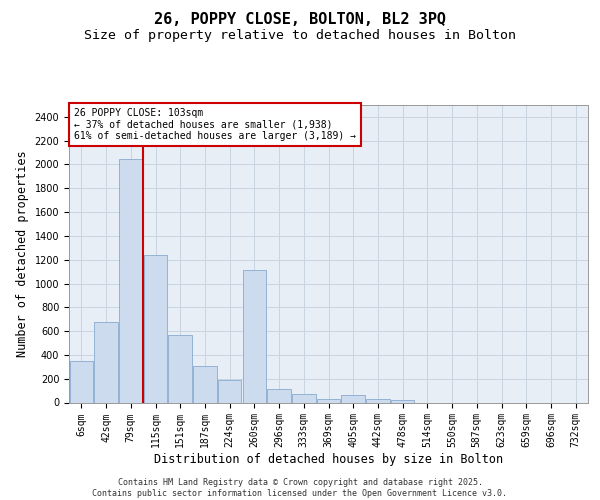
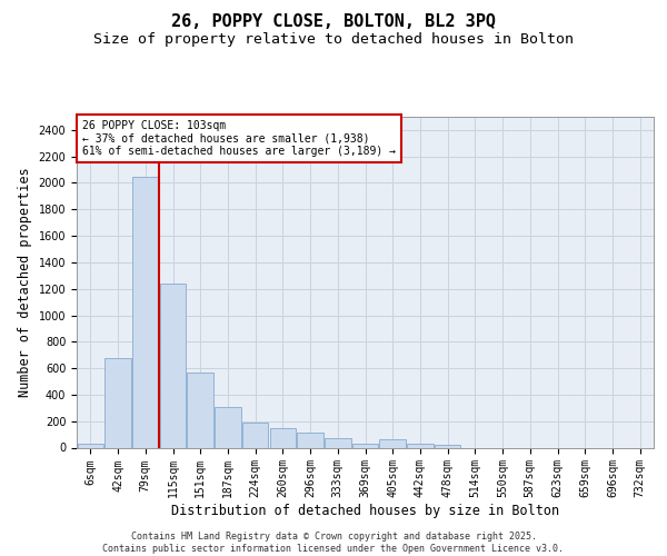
6sqm: 350 -> 30
260sqm: 1110 -> 140
